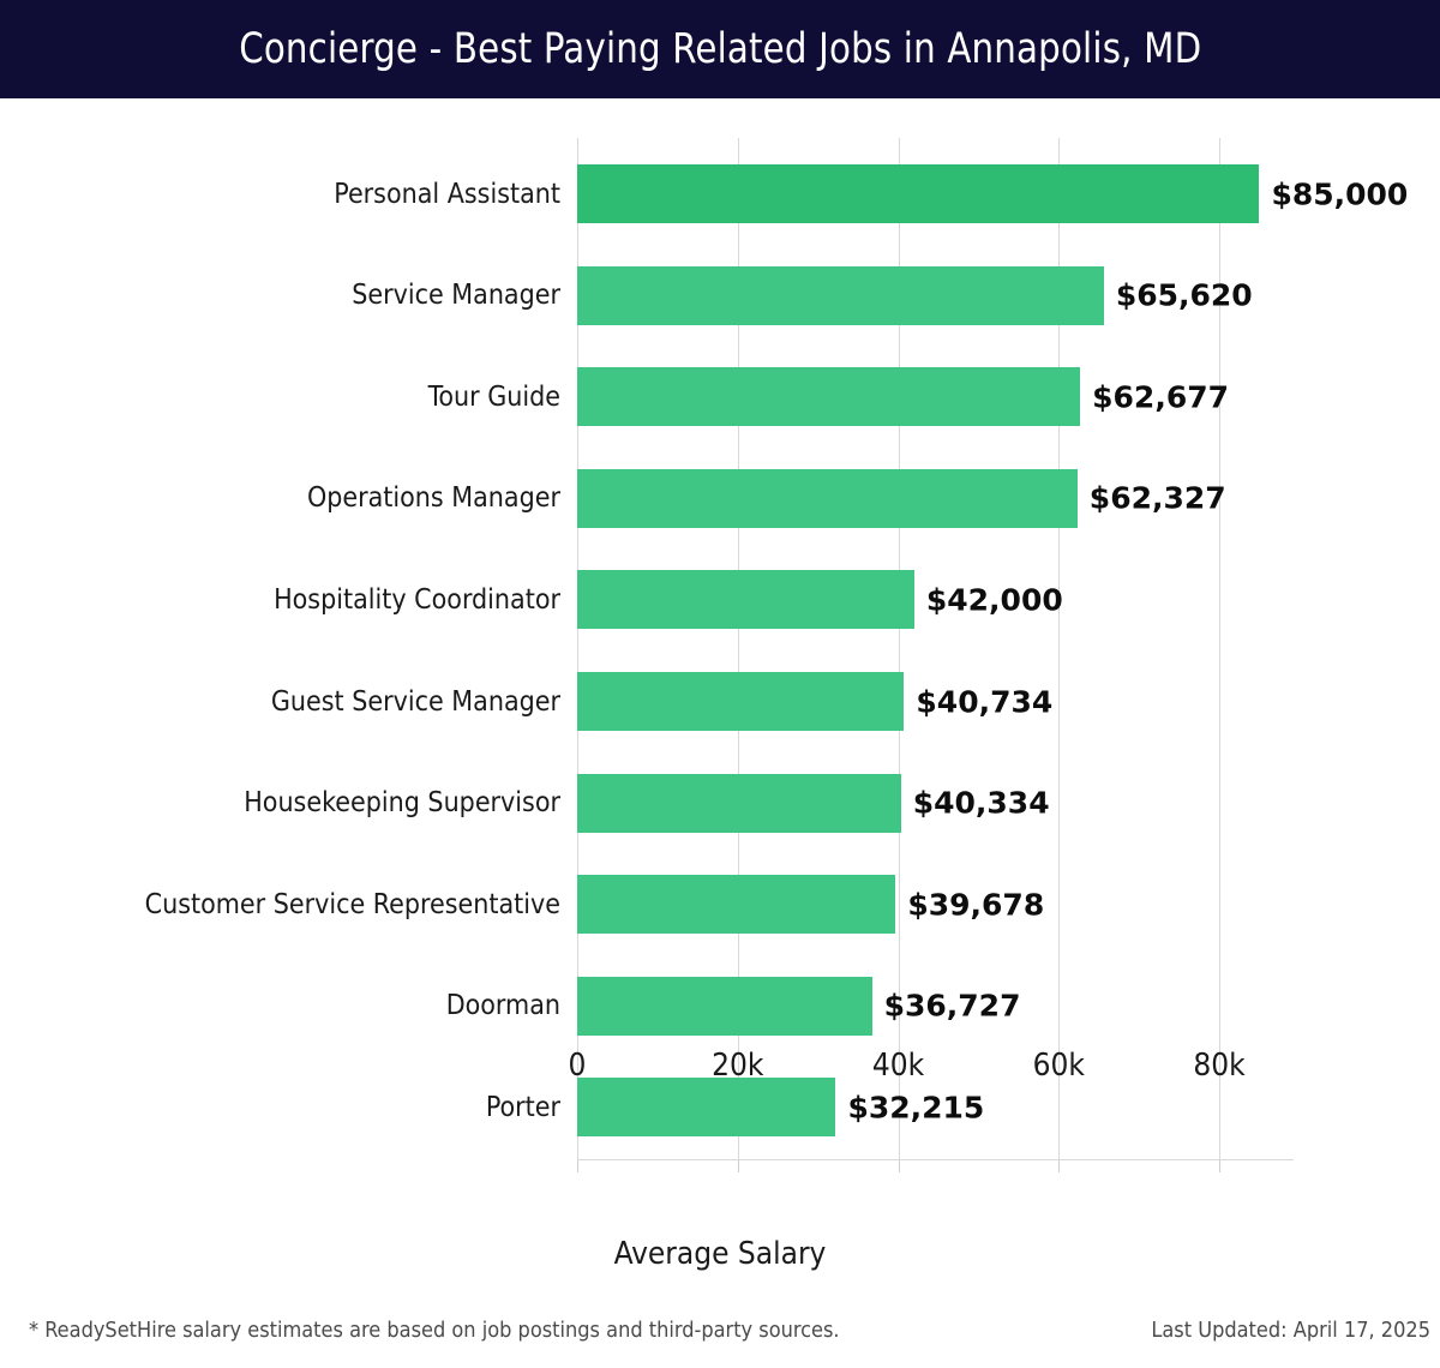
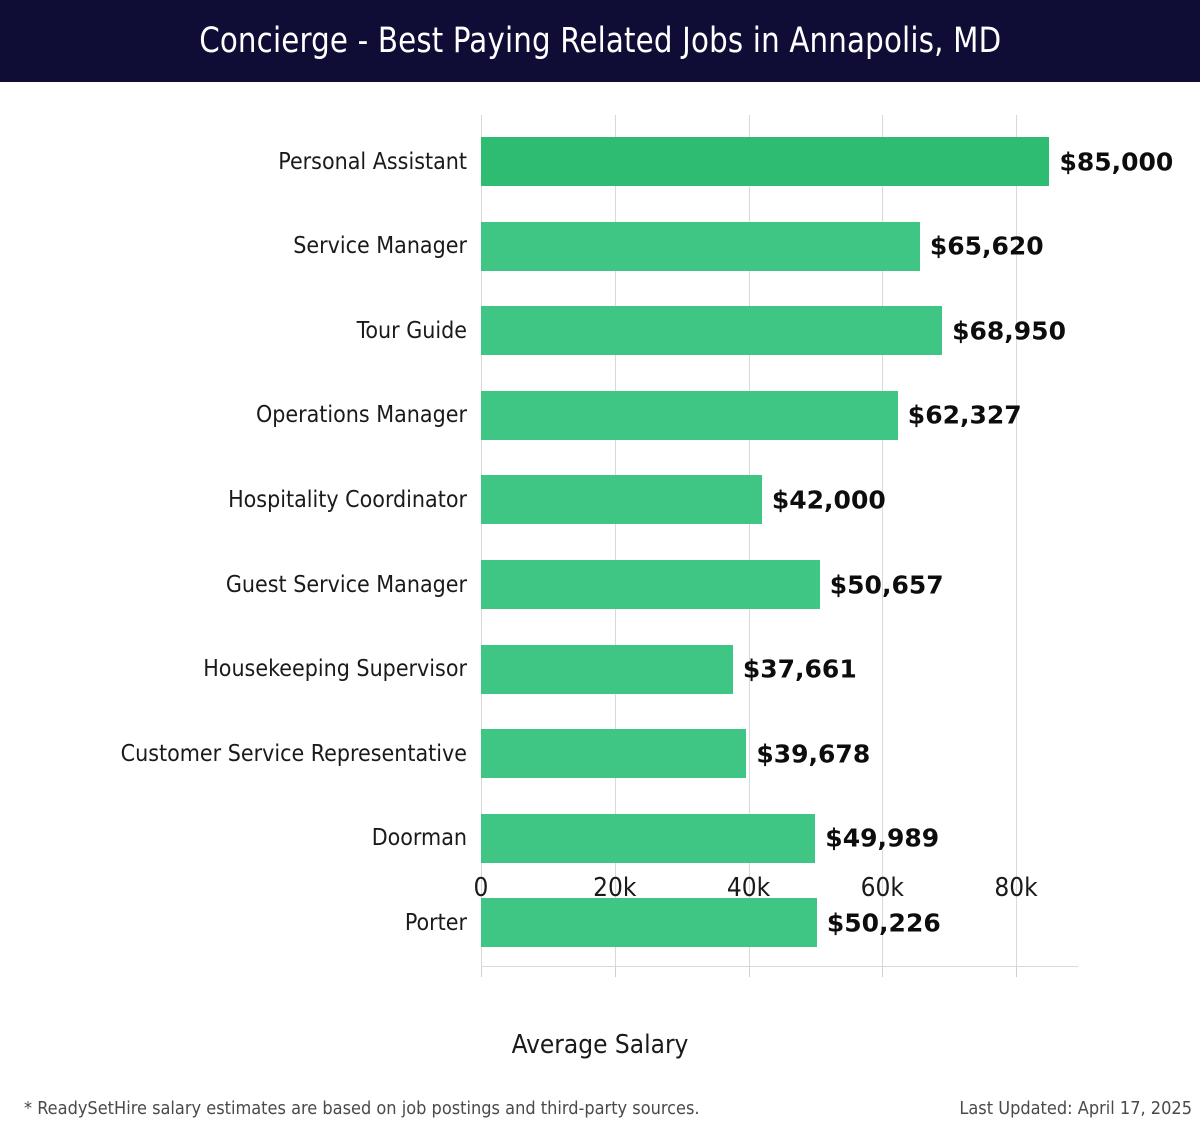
Tour Guide: $62,677 -> $68,950
Guest Service Manager: $40,734 -> $50,657
Housekeeping Supervisor: $40,334 -> $37,661
Doorman: $36,727 -> $49,989
Porter: $32,215 -> $50,226
